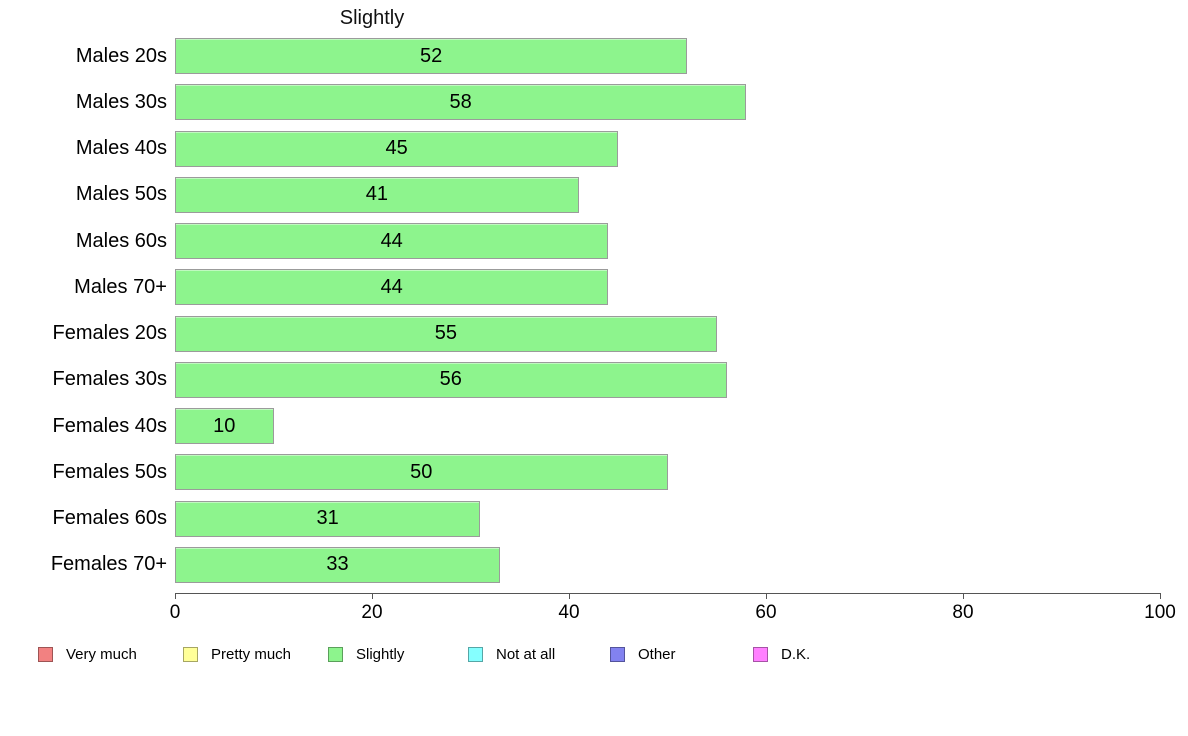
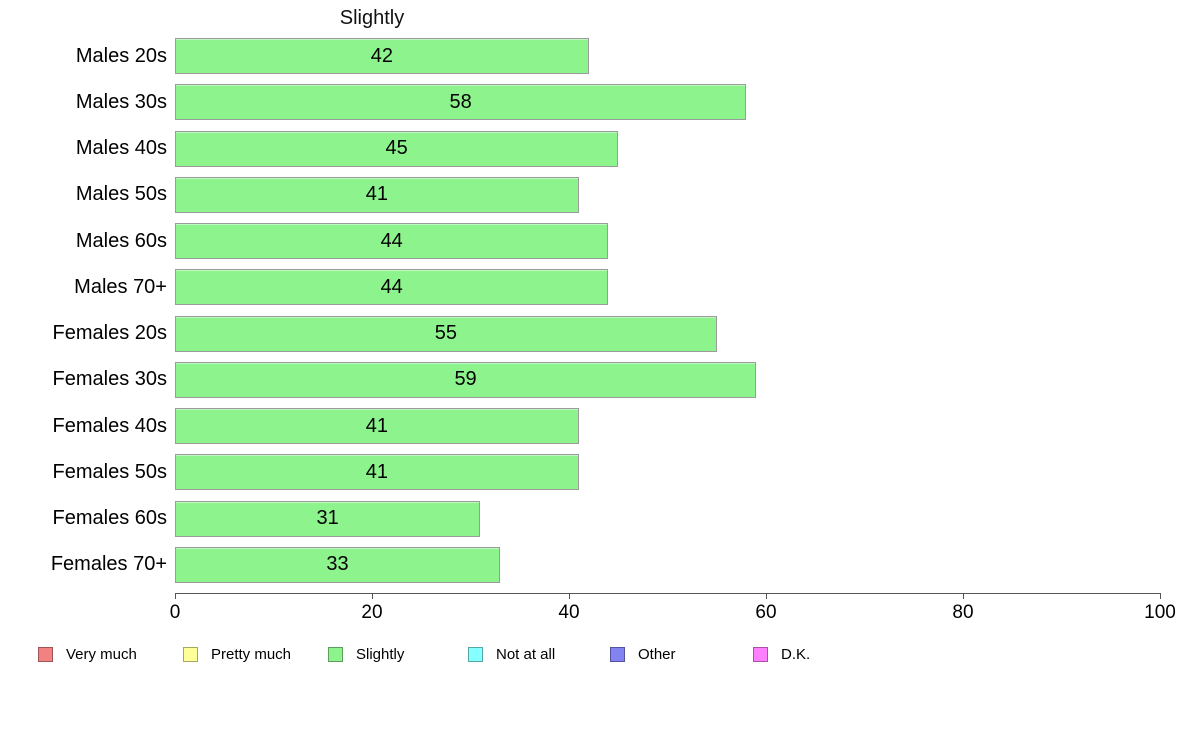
Males 20s: 52 -> 42
Females 30s: 56 -> 59
Females 40s: 10 -> 41
Females 50s: 50 -> 41
